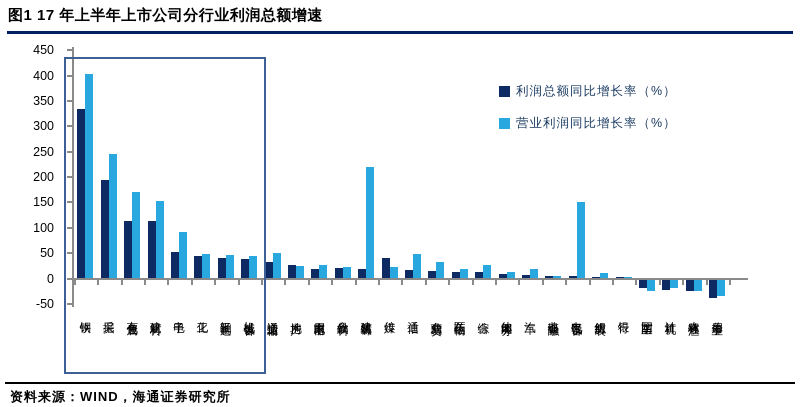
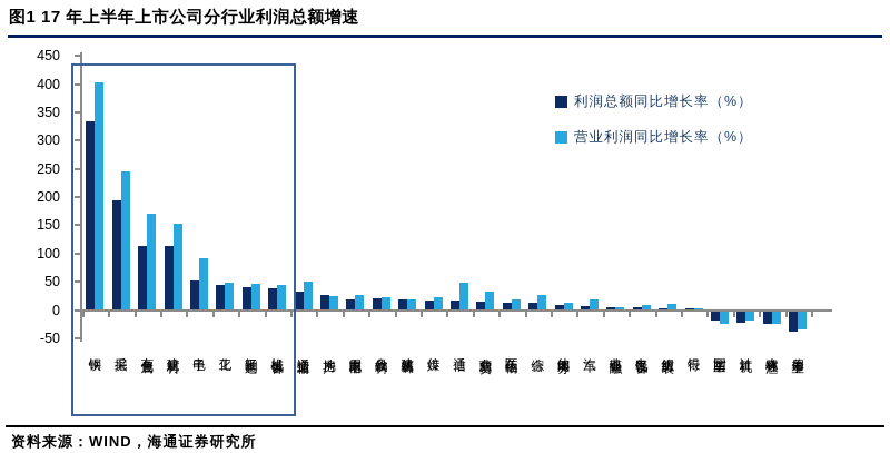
营业利润同比增长率（%）/建筑装饰: 220 -> 20
利润总额同比增长率（%）/传媒: 40 -> 20
营业利润同比增长率（%）/电气设备: 150 -> 10
